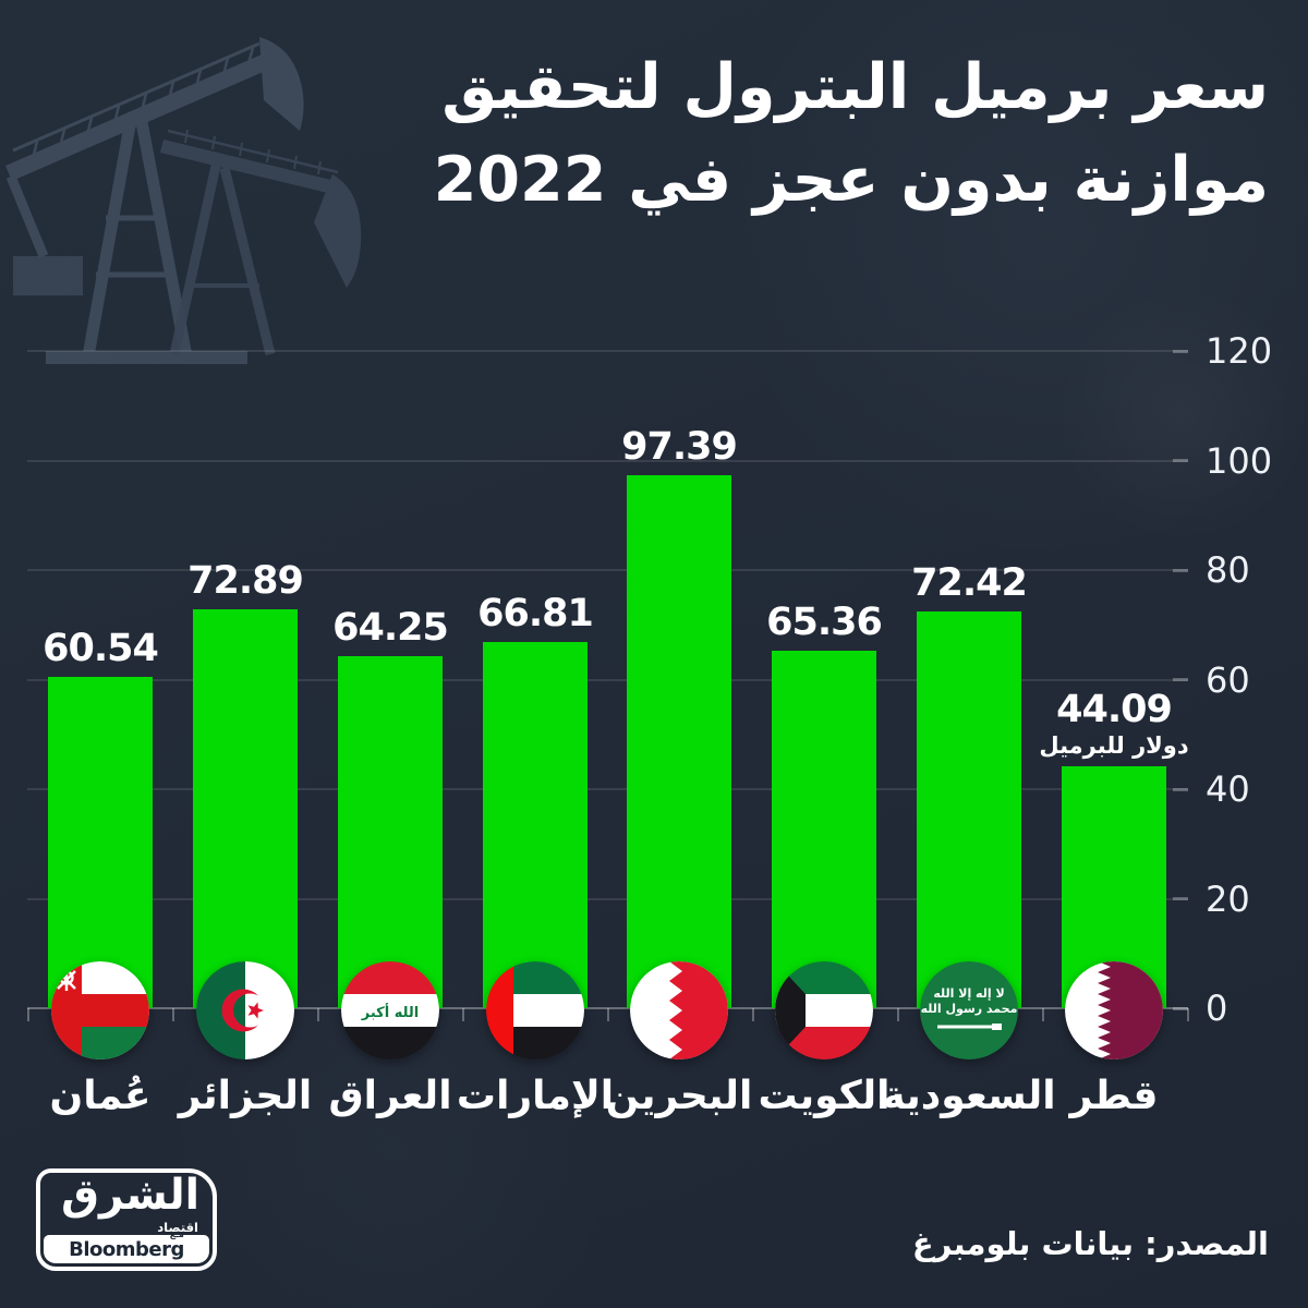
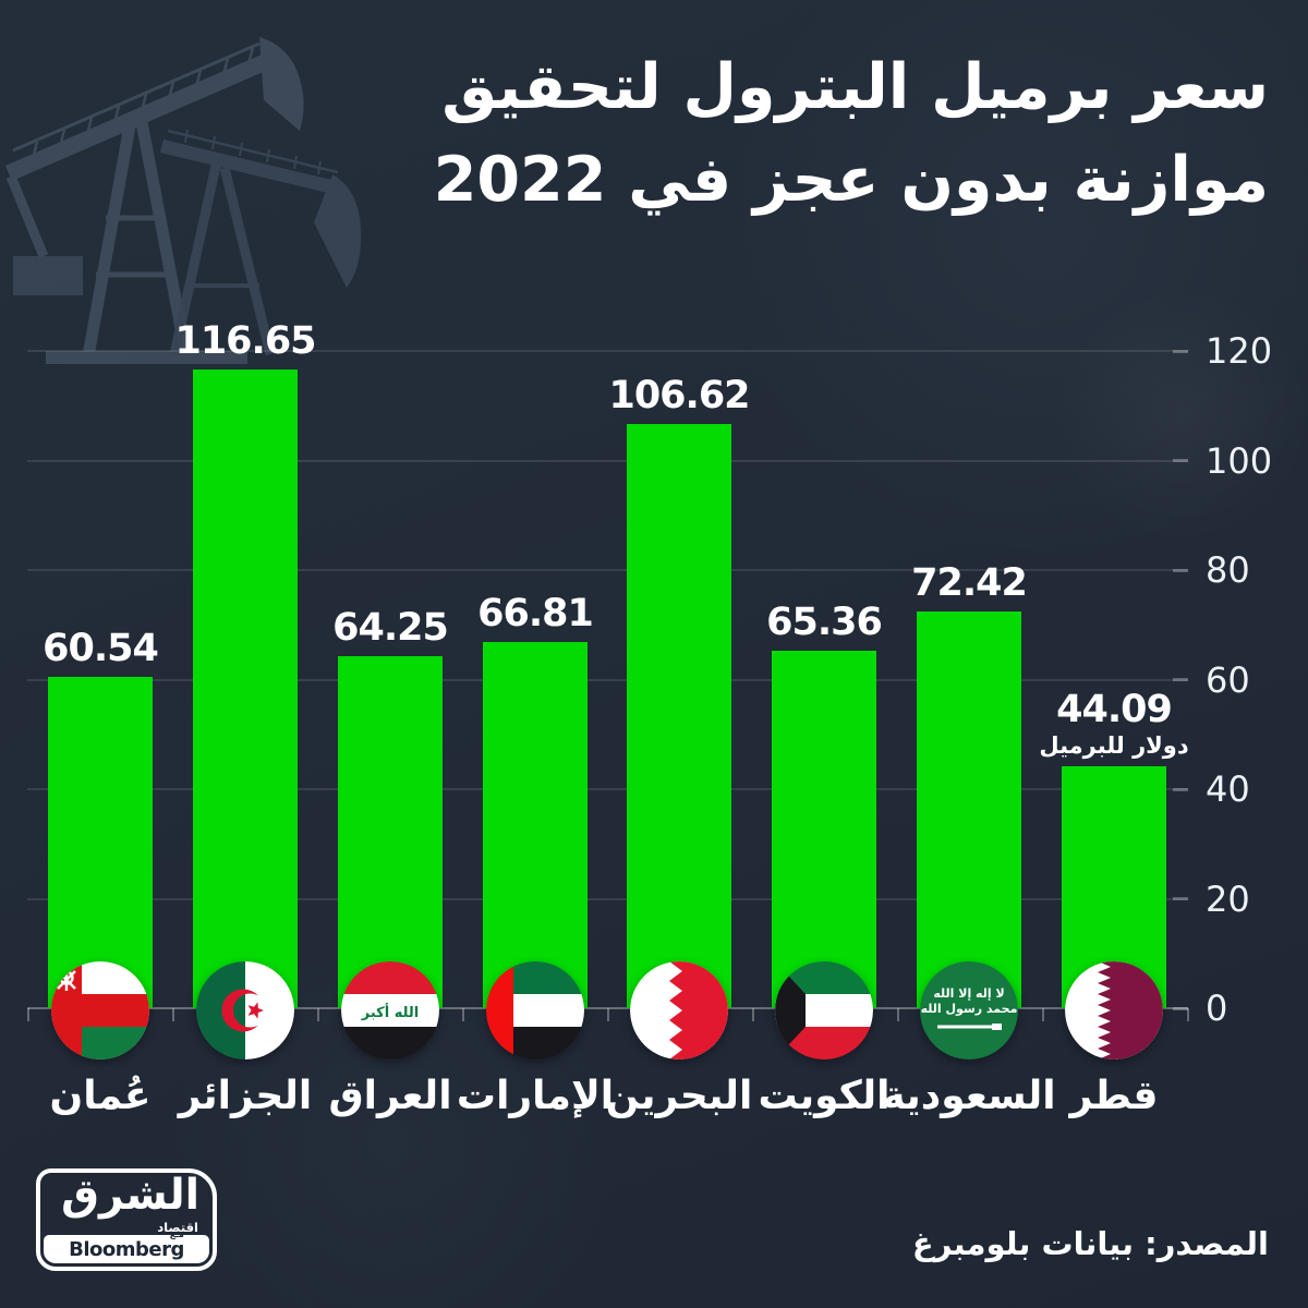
الجزائر: 72.89 -> 116.65
البحرين: 97.39 -> 106.62
